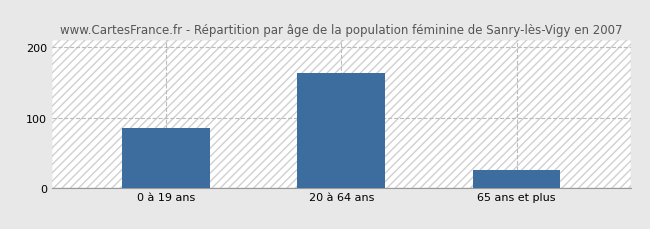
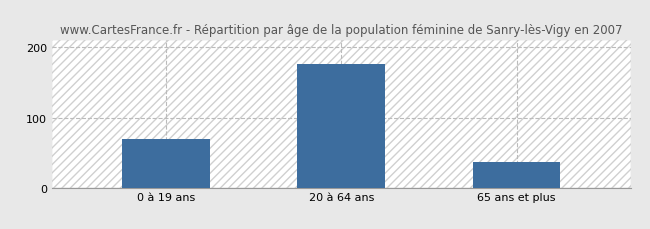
0 à 19 ans: 85 -> 70
20 à 64 ans: 163 -> 176
65 ans et plus: 25 -> 36
